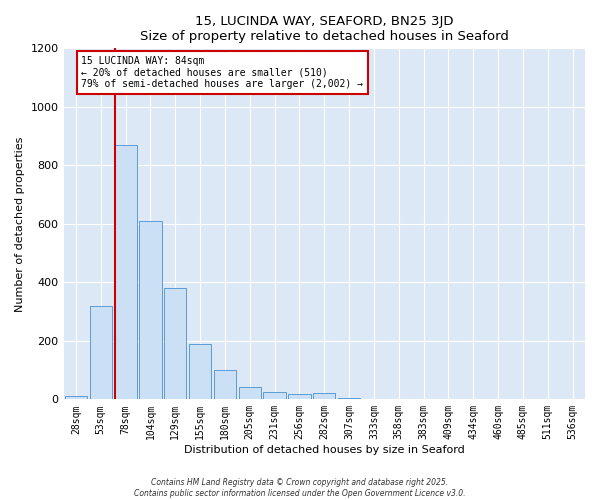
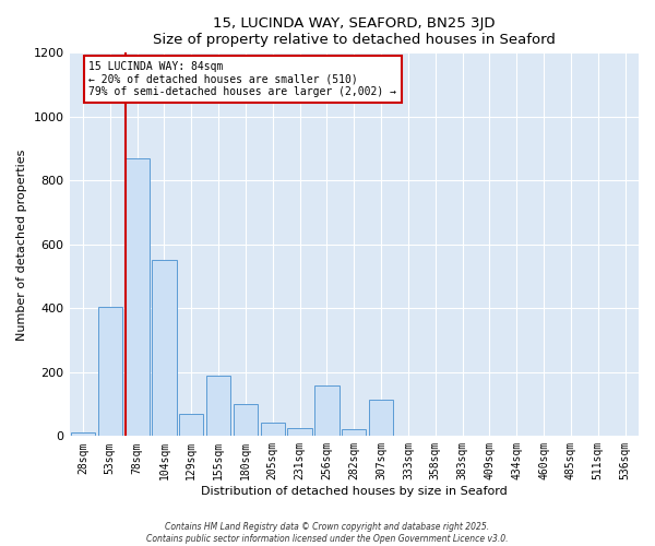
53sqm: 320 -> 405
104sqm: 610 -> 550
129sqm: 380 -> 70
256sqm: 18 -> 160
307sqm: 4 -> 115
